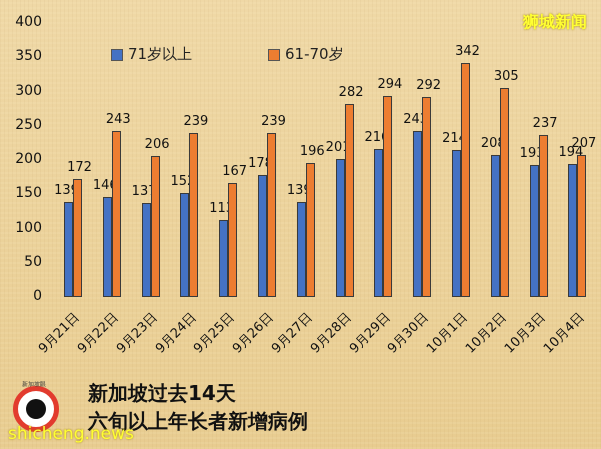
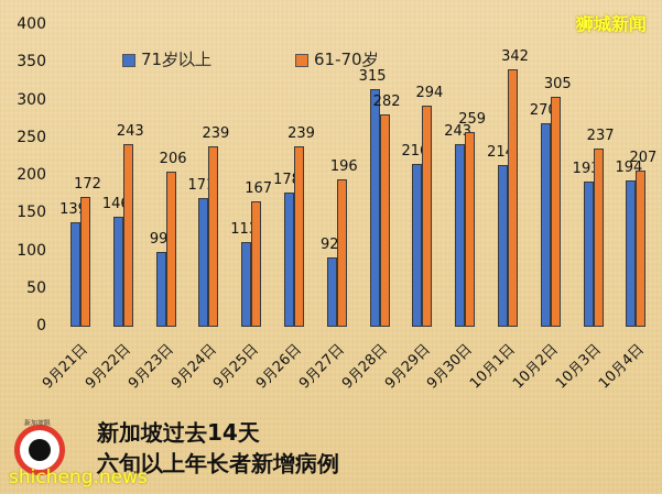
71岁以上/9月23日: 137 -> 99
71岁以上/9月24日: 152 -> 171
71岁以上/9月27日: 139 -> 92
71岁以上/9月28日: 201 -> 315
61-70岁/9月30日: 292 -> 259
71岁以上/10月2日: 208 -> 270
